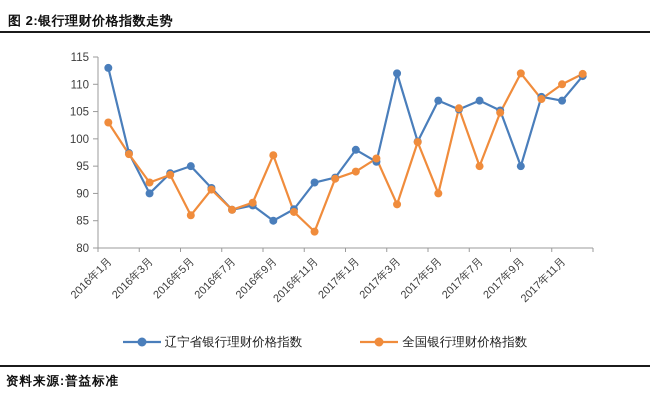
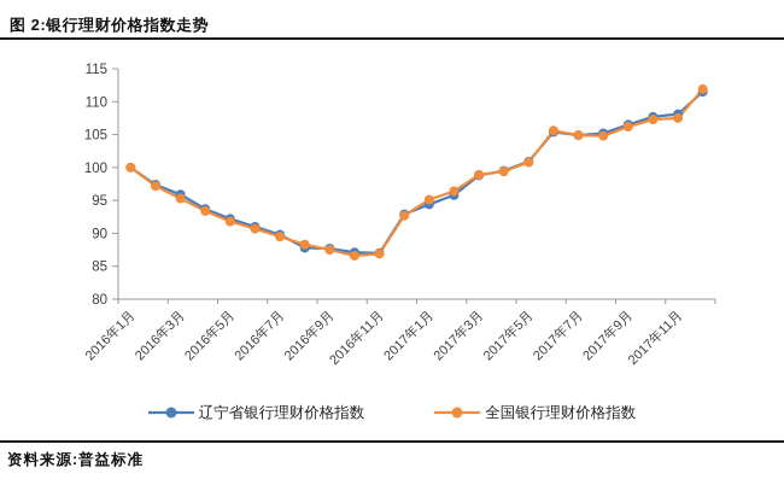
辽宁省银行理财价格指数/2016年1月: 113 -> 100
全国银行理财价格指数/2016年1月: 103 -> 100
辽宁省银行理财价格指数/2016年3月: 90 -> 96
全国银行理财价格指数/2016年3月: 92 -> 95
辽宁省银行理财价格指数/2016年5月: 95 -> 92
全国银行理财价格指数/2016年5月: 86 -> 92
辽宁省银行理财价格指数/2016年7月: 87 -> 90
全国银行理财价格指数/2016年7月: 87 -> 90
辽宁省银行理财价格指数/2016年9月: 85 -> 88
全国银行理财价格指数/2016年9月: 97 -> 88
辽宁省银行理财价格指数/2016年11月: 92 -> 87
全国银行理财价格指数/2016年11月: 83 -> 87
辽宁省银行理财价格指数/2017年1月: 98 -> 94
全国银行理财价格指数/2017年1月: 94 -> 95
辽宁省银行理财价格指数/2017年3月: 112 -> 99
全国银行理财价格指数/2017年3月: 88 -> 99
辽宁省银行理财价格指数/2017年5月: 107 -> 101
全国银行理财价格指数/2017年5月: 90 -> 101
辽宁省银行理财价格指数/2017年7月: 107 -> 105
全国银行理财价格指数/2017年7月: 95 -> 105
辽宁省银行理财价格指数/2017年9月: 95 -> 106
全国银行理财价格指数/2017年9月: 112 -> 106
辽宁省银行理财价格指数/2017年11月: 107 -> 108
全国银行理财价格指数/2017年11月: 110 -> 108
